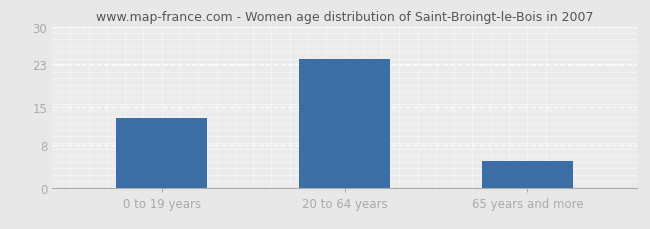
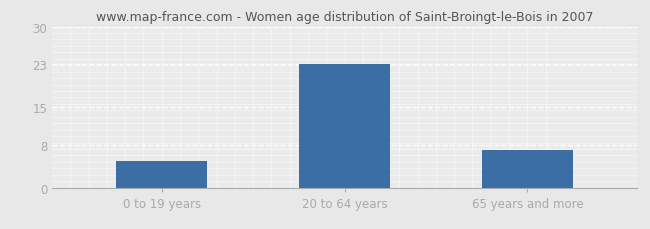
0 to 19 years: 13 -> 5
20 to 64 years: 24 -> 23
65 years and more: 5 -> 7
